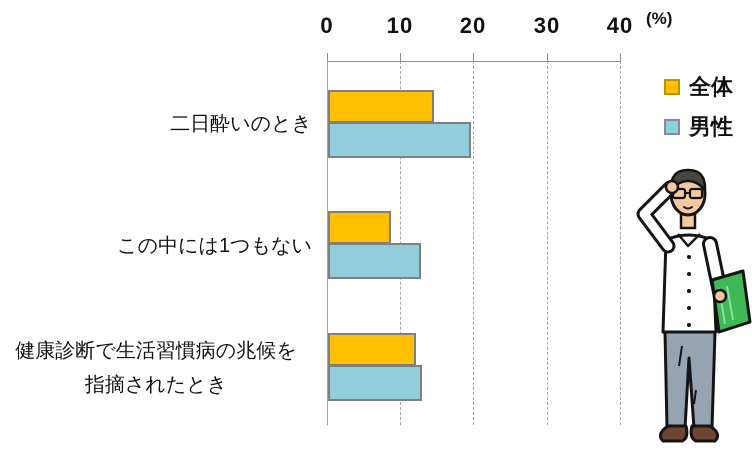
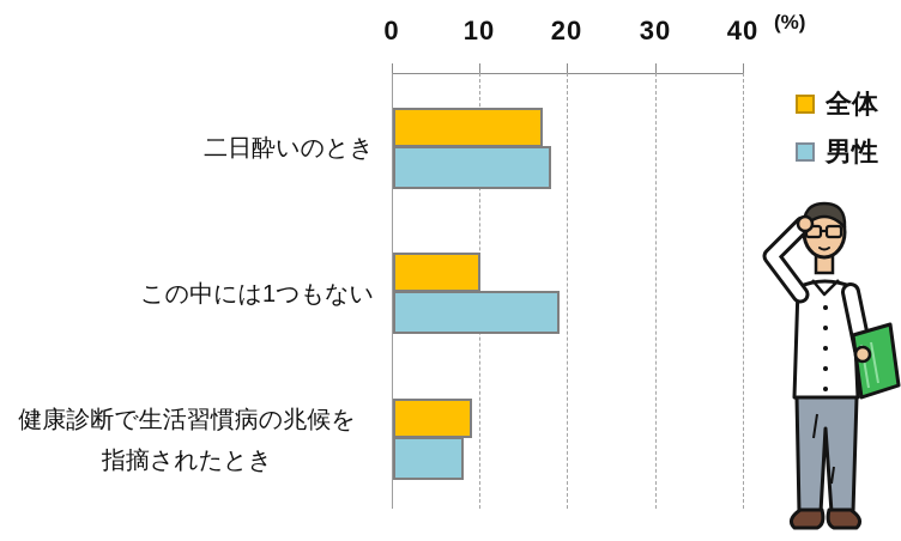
全体/二日酔いのとき: 14 -> 17
男性/二日酔いのとき: 20 -> 18
全体/この中には1つもない: 9 -> 10
男性/この中には1つもない: 13 -> 19
全体/健康診断で生活習慣病の兆候を指摘されたとき: 12 -> 9
男性/健康診断で生活習慣病の兆候を指摘されたとき: 13 -> 8
